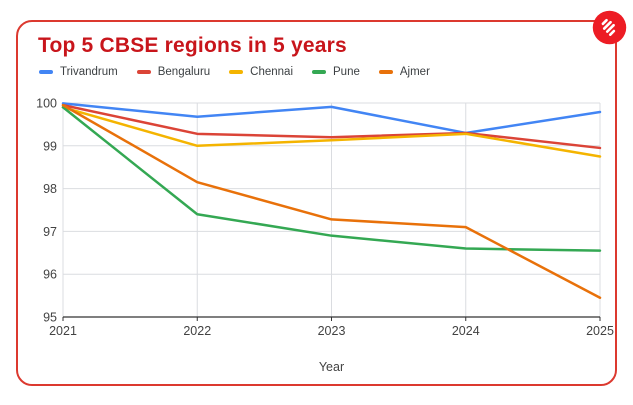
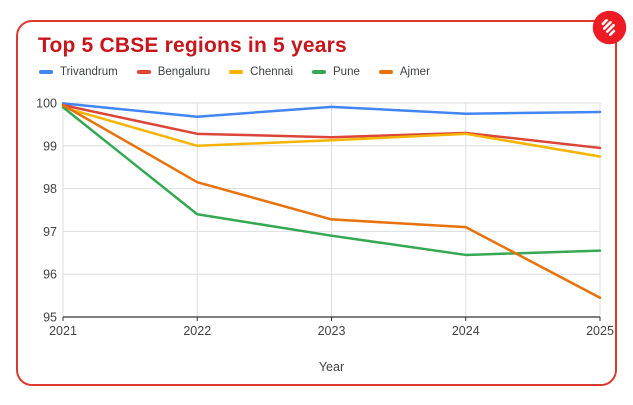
Trivandrum/2024: 99.3 -> 99.8
Pune/2024: 96.6 -> 96.5
